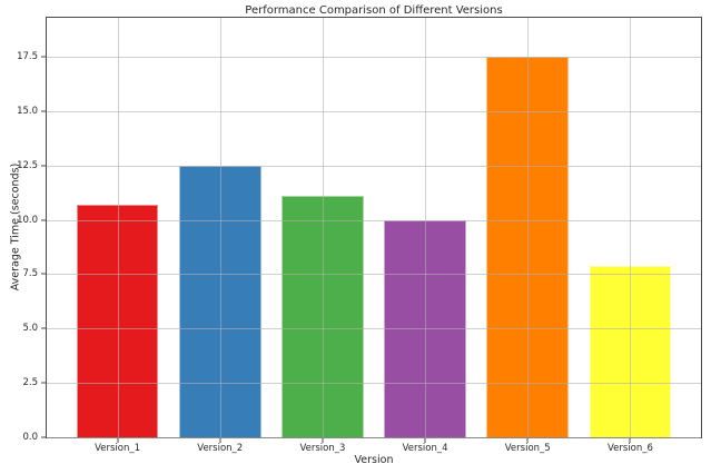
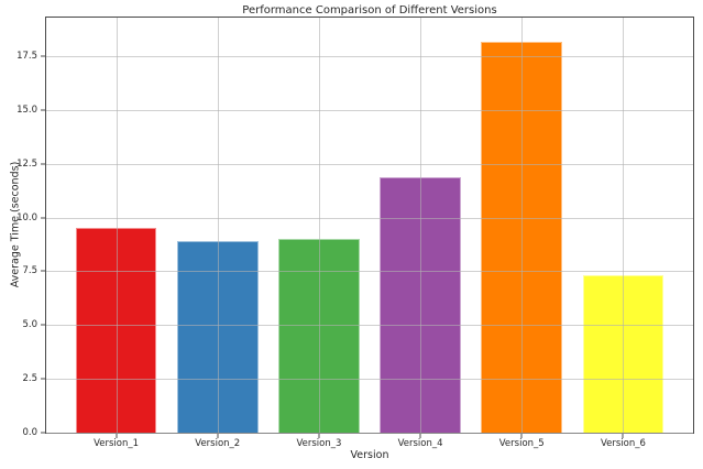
Version_1: 10.7 -> 9.5
Version_2: 12.5 -> 8.9
Version_3: 11.1 -> 9.0
Version_4: 10.0 -> 11.9
Version_5: 17.5 -> 18.1
Version_6: 7.9 -> 7.3
